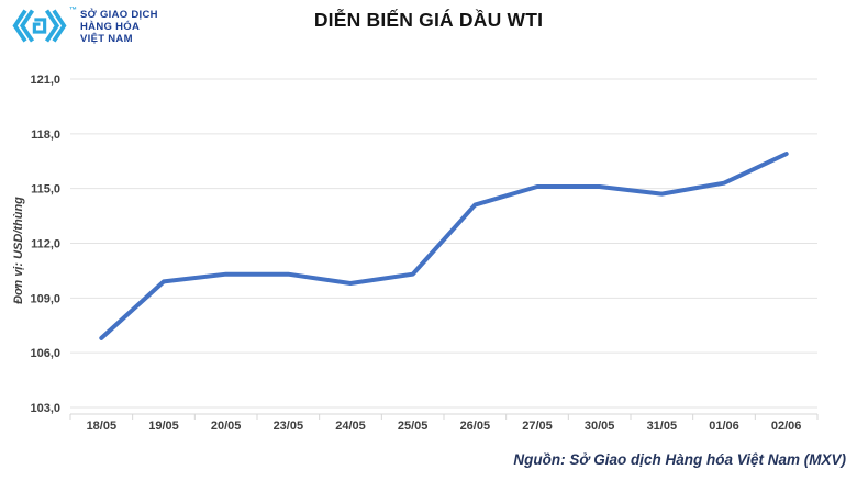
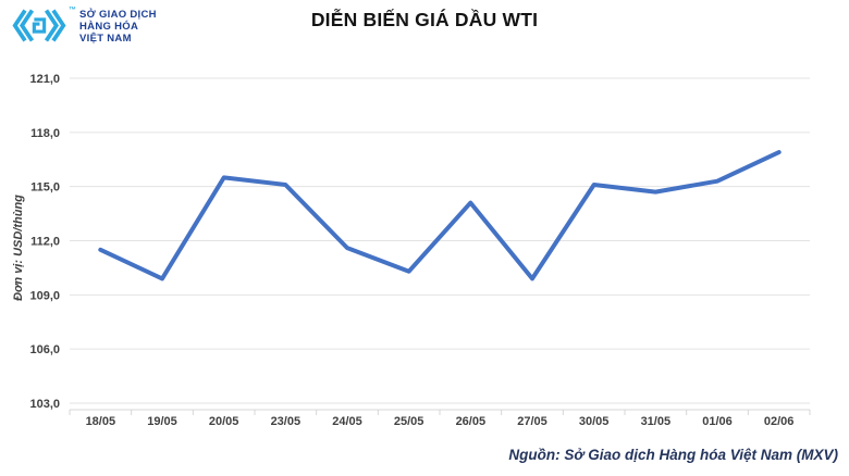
18/05: 106,8 -> 111,5
20/05: 110,3 -> 115,5
23/05: 110,3 -> 115,1
24/05: 109,8 -> 111,6
27/05: 115,1 -> 109,9
